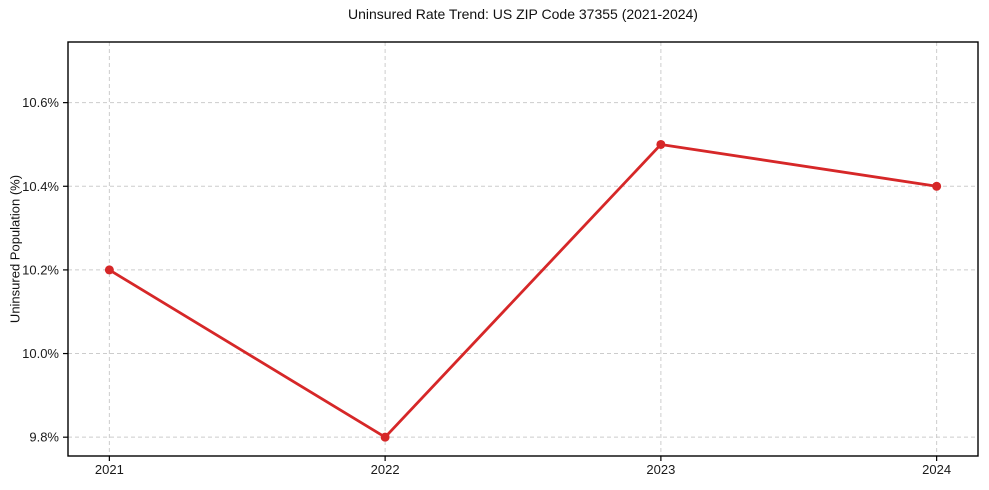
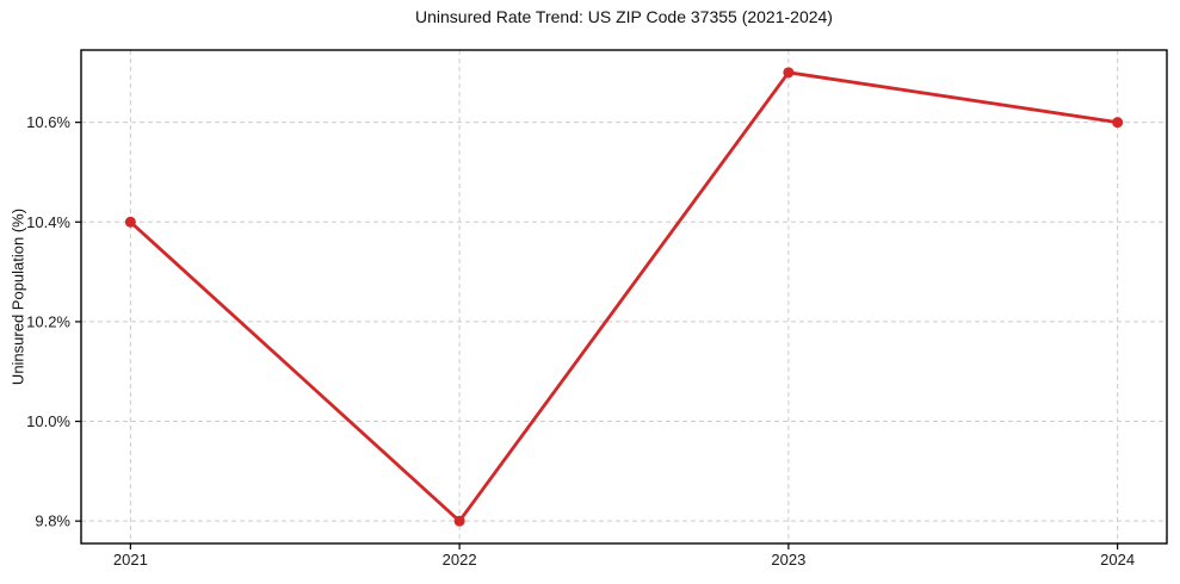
2021: 10.2% -> 10.4%
2023: 10.5% -> 10.7%
2024: 10.4% -> 10.6%
